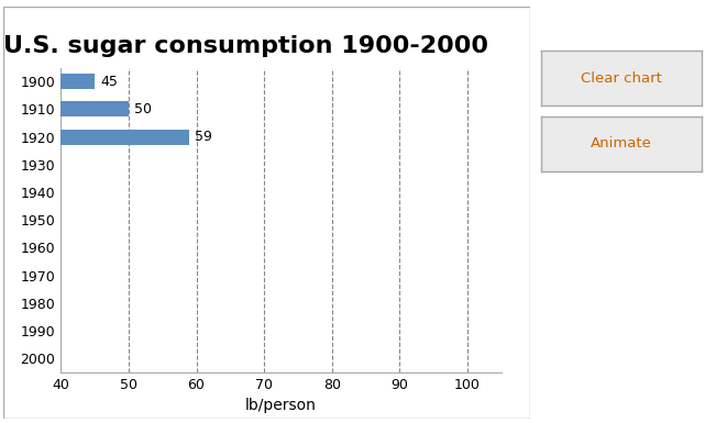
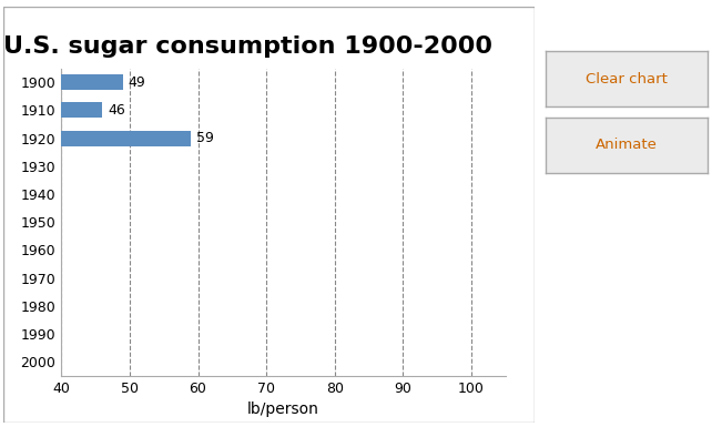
1900: 45 -> 49
1910: 50 -> 46
